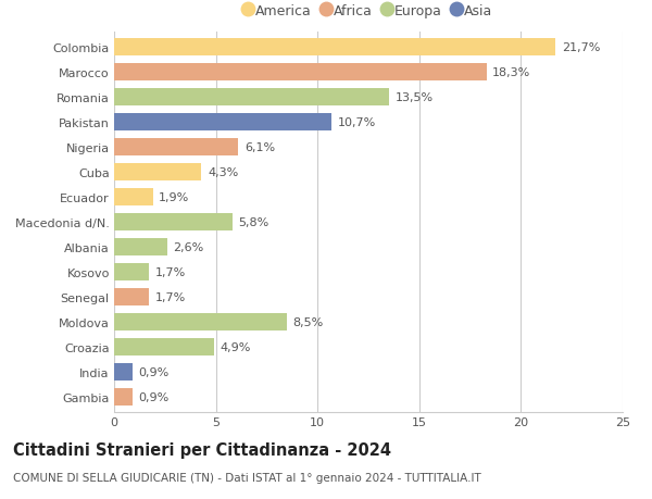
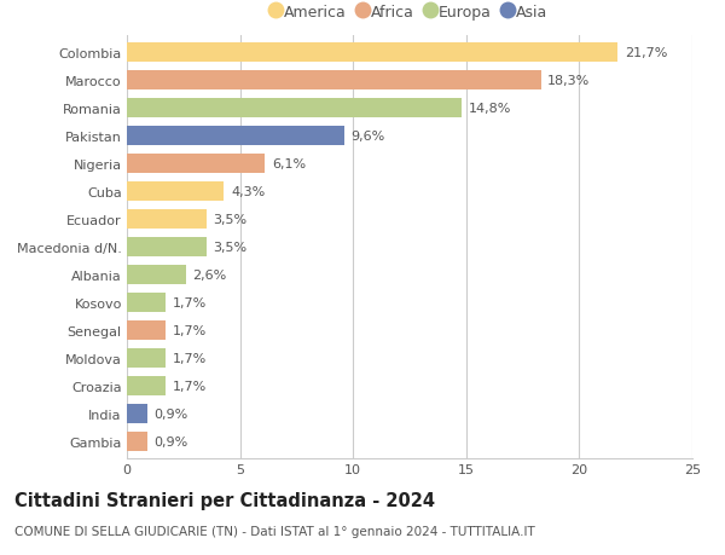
Romania: 13,5% -> 14,8%
Pakistan: 10,7% -> 9,6%
Ecuador: 1,9% -> 3,5%
Macedonia d/N.: 5,8% -> 3,5%
Moldova: 8,5% -> 1,7%
Croazia: 4,9% -> 1,7%
